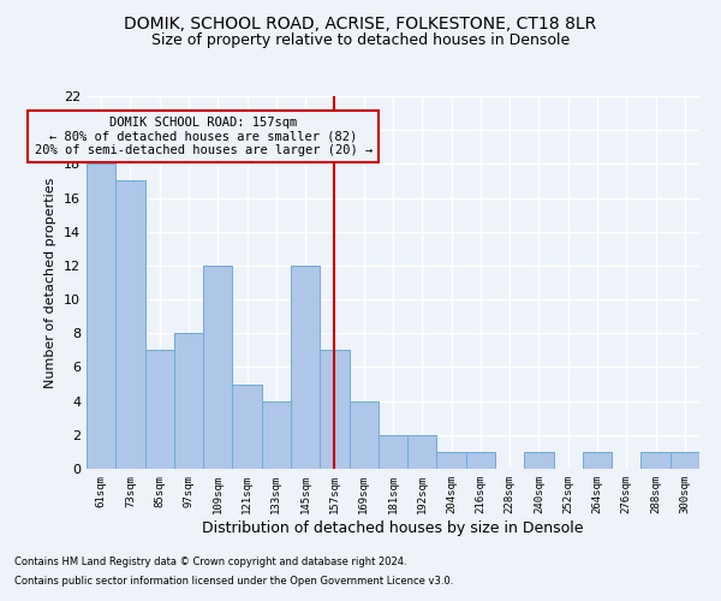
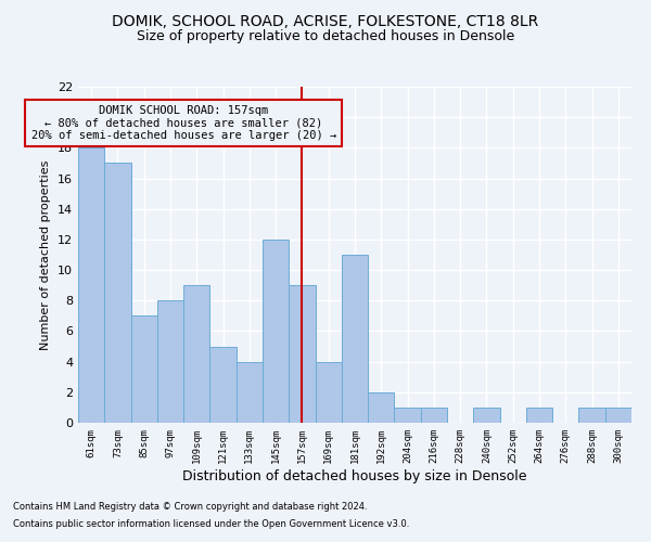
109sqm: 12 -> 9
157sqm: 7 -> 9
181sqm: 2 -> 11
